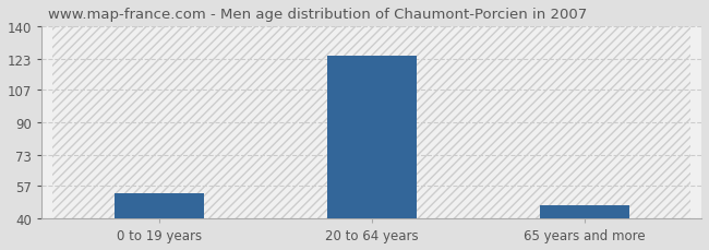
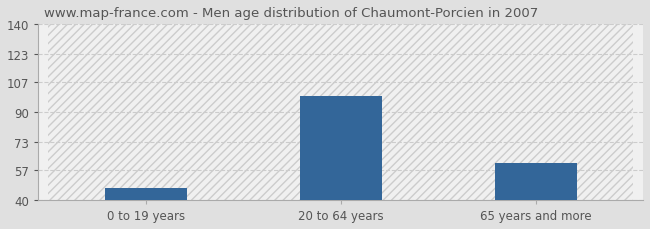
0 to 19 years: 53 -> 47
20 to 64 years: 125 -> 99
65 years and more: 47 -> 61
